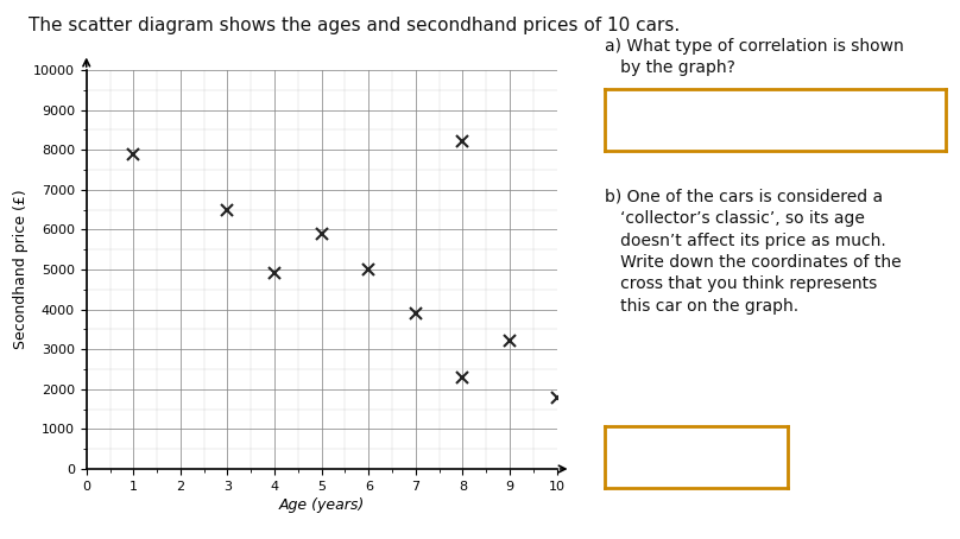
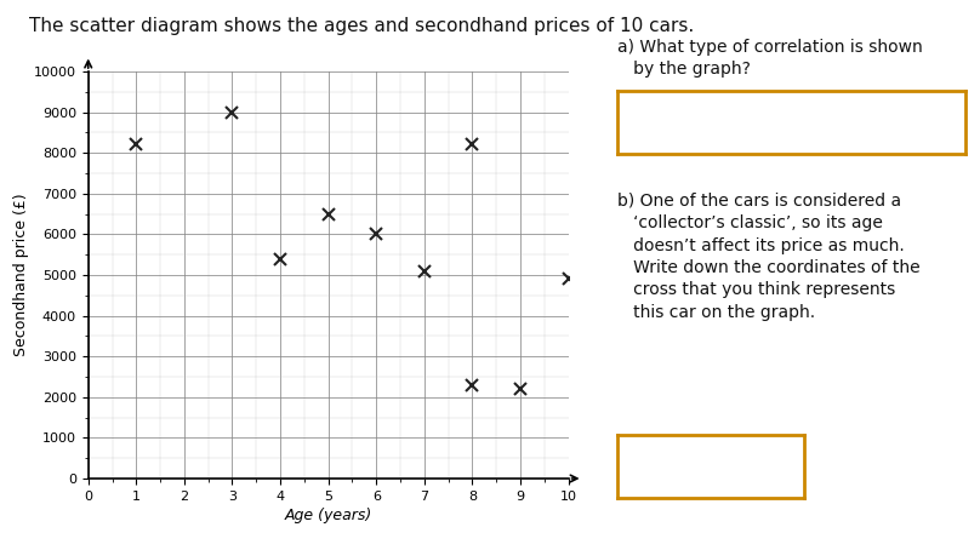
1: 7900 -> 8200
3: 6500 -> 9000
4: 4900 -> 5400
5: 5900 -> 6500
6: 5000 -> 6000
7: 3900 -> 5100
9: 3200 -> 2200
10: 1800 -> 4900
